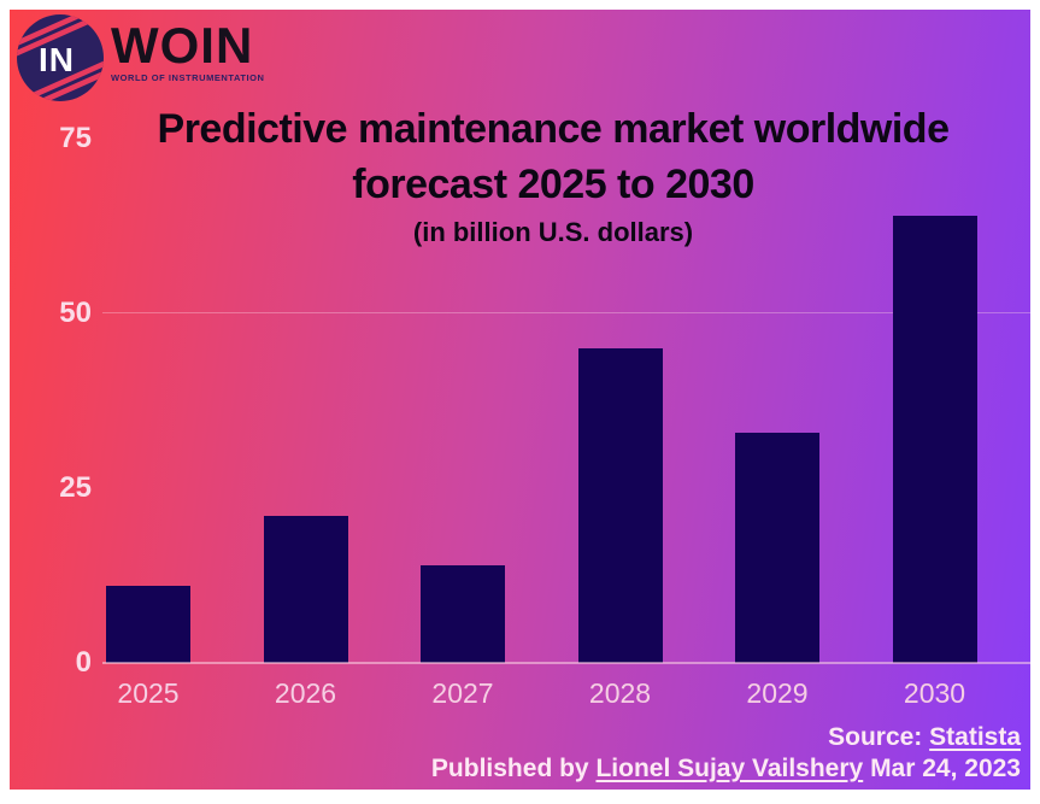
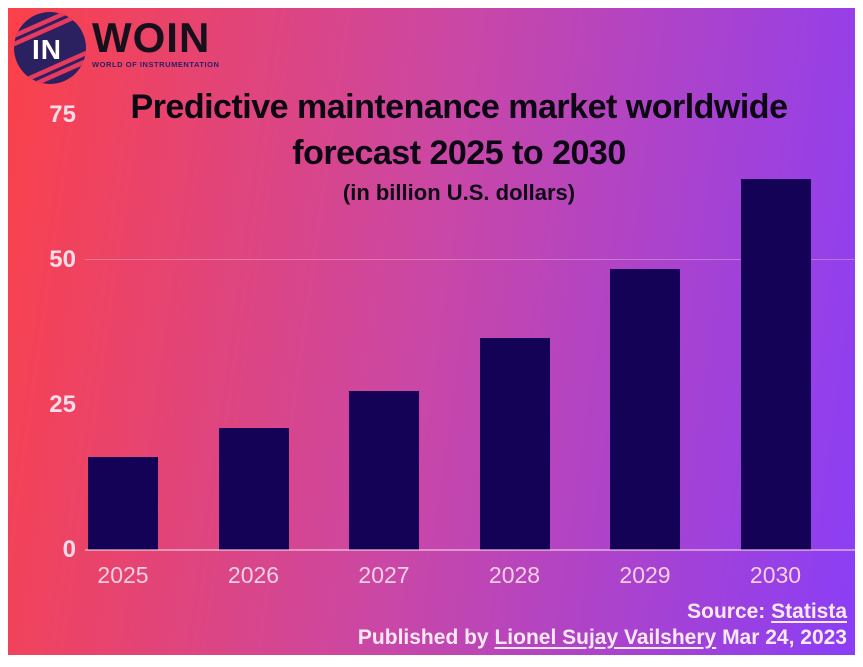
2025: 11 -> 16
2027: 14 -> 28
2028: 45 -> 36
2029: 33 -> 48
